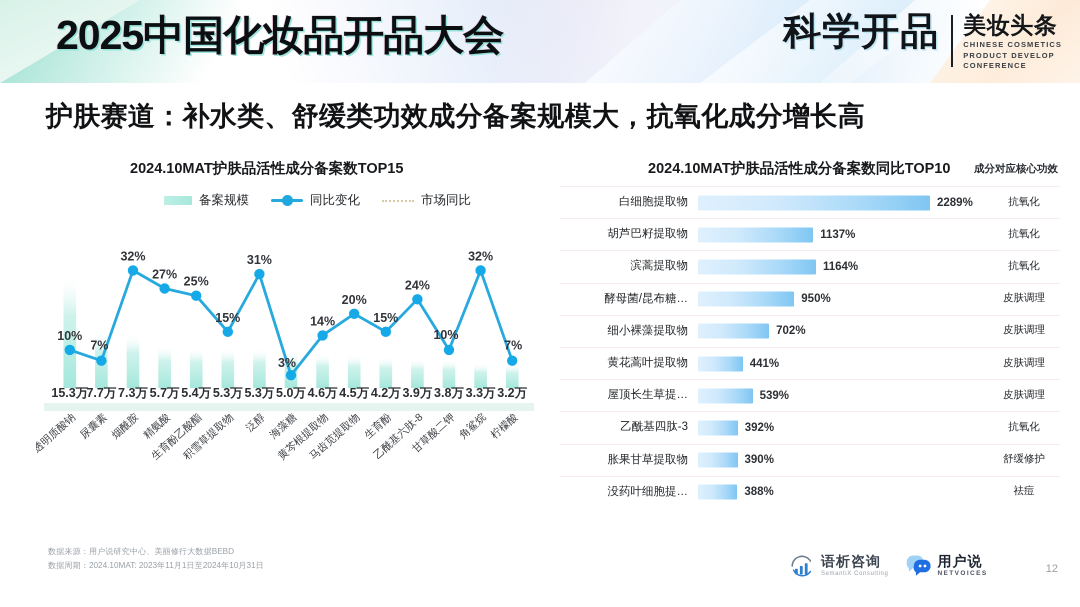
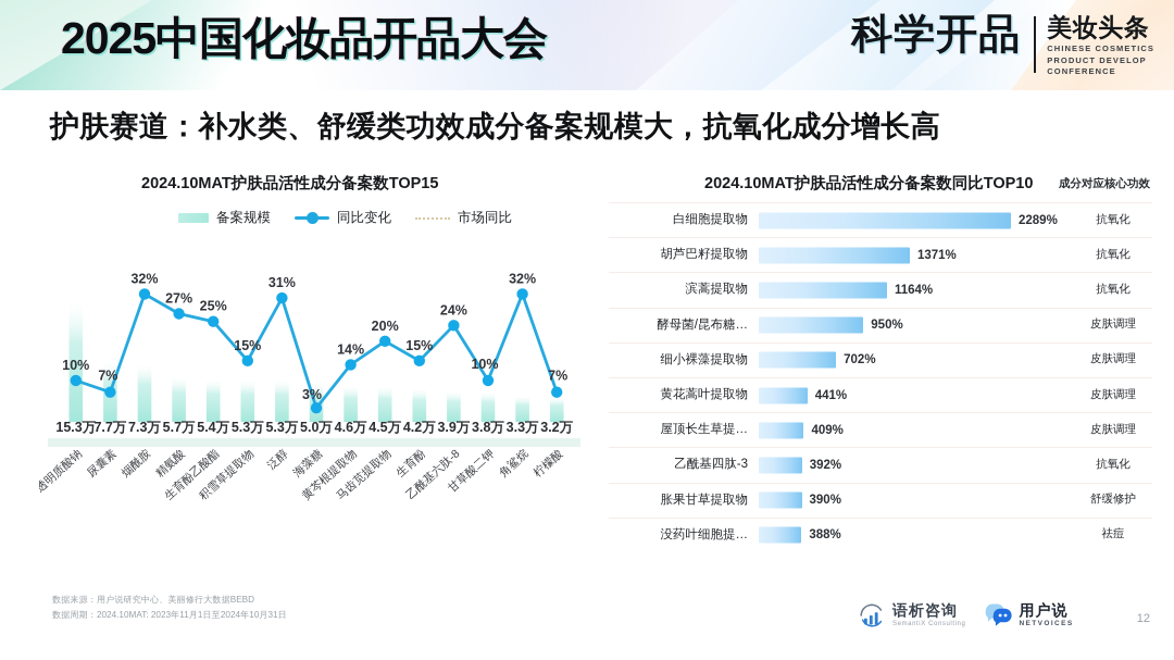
2024.10MAT护肤品活性成分备案数同比TOP10/胡芦巴籽提取物: 1137% -> 1371%
2024.10MAT护肤品活性成分备案数同比TOP10/屋顶长生草提…: 539% -> 409%
